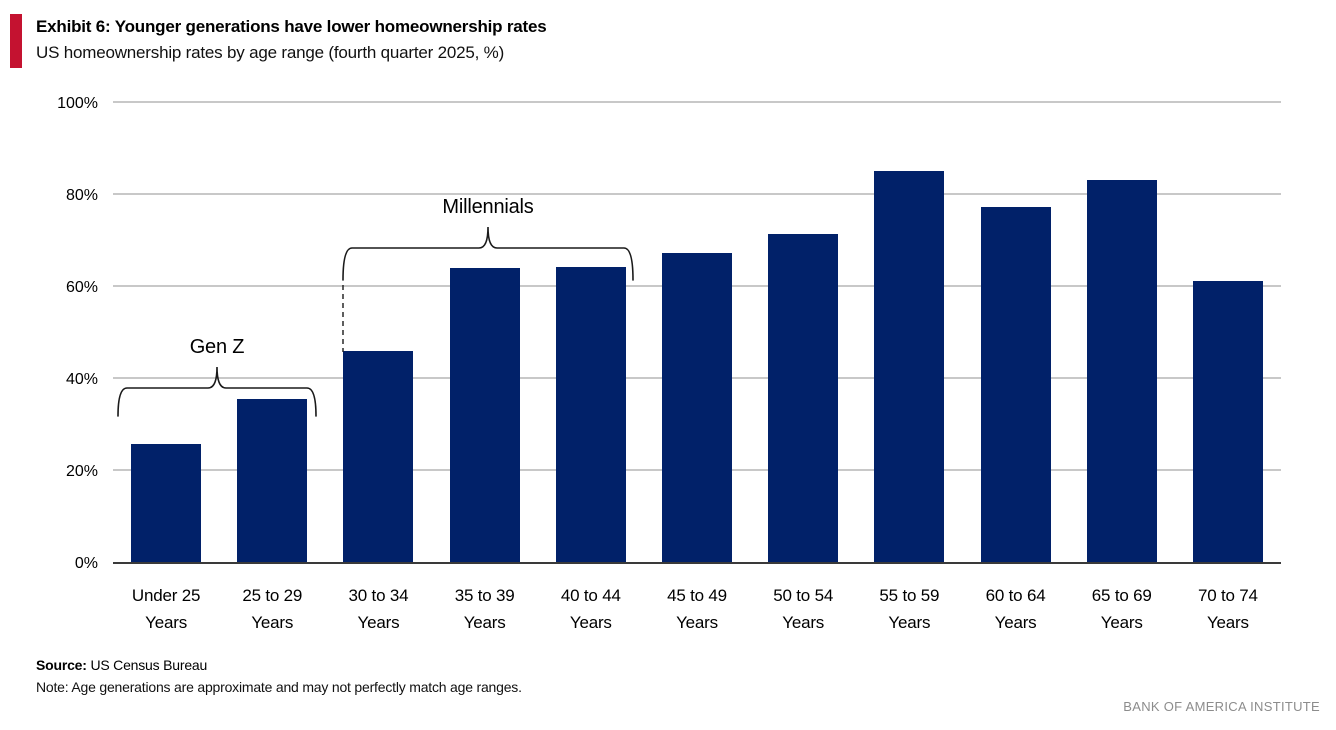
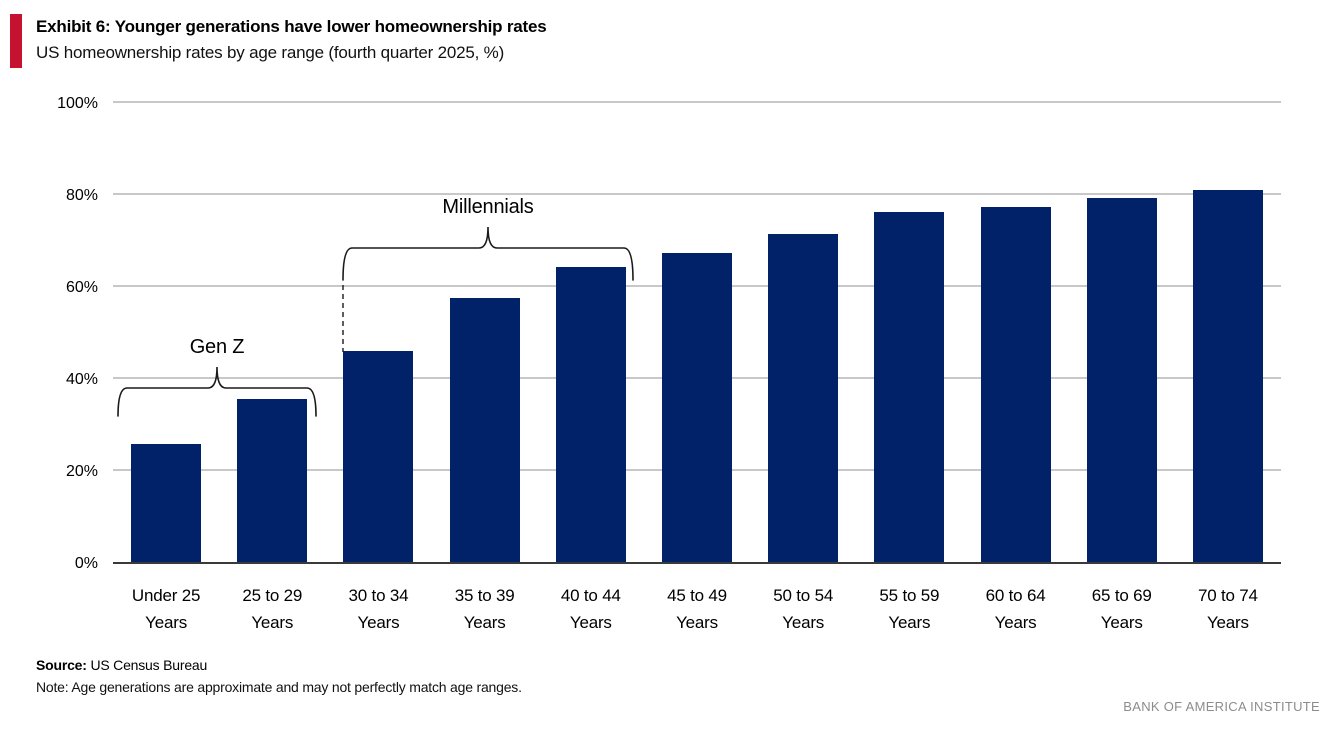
35 to 39 Years: 64% -> 57%
55 to 59 Years: 85% -> 76%
65 to 69 Years: 83% -> 79%
70 to 74 Years: 61% -> 81%
